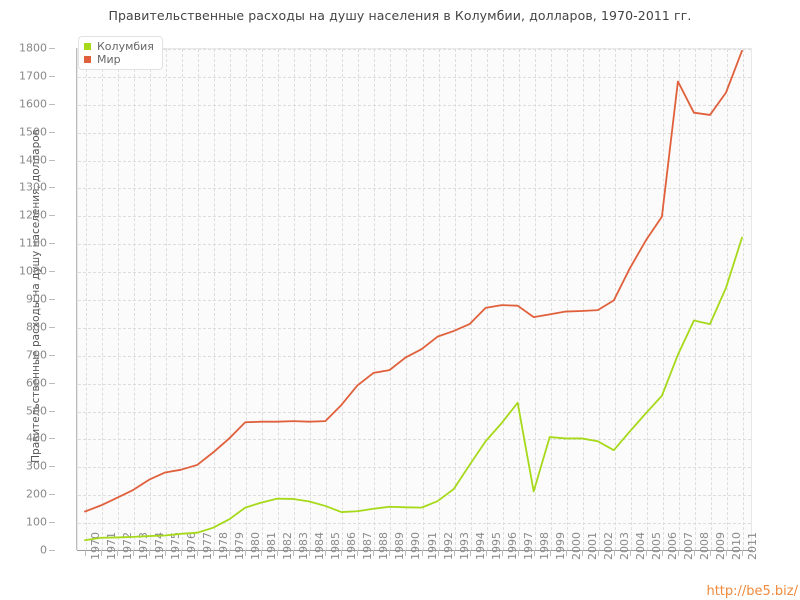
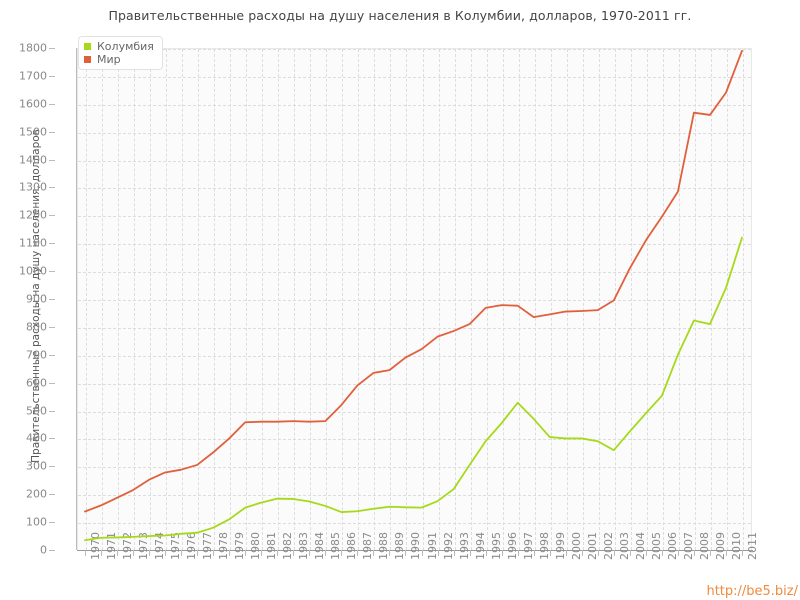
Колумбия/1998: 210 -> 470
Мир/2007: 1680 -> 1280
